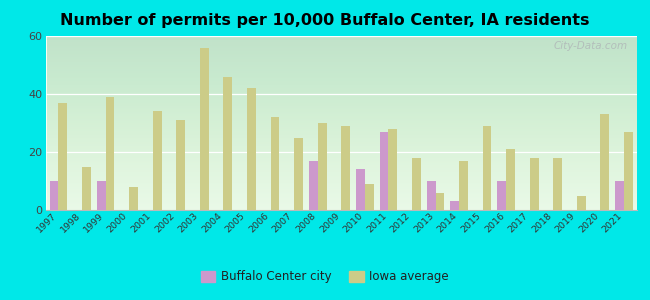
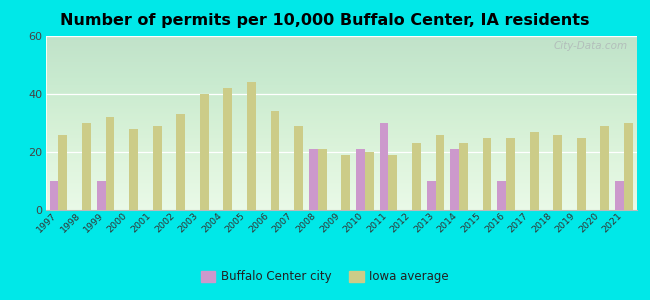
Iowa average/1997: 37 -> 26
Iowa average/1998: 15 -> 30
Iowa average/1999: 39 -> 32
Iowa average/2000: 8 -> 28
Iowa average/2001: 34 -> 29
Iowa average/2002: 31 -> 33
Iowa average/2003: 56 -> 40
Iowa average/2004: 46 -> 42
Iowa average/2005: 42 -> 44
Iowa average/2006: 32 -> 34
Iowa average/2007: 25 -> 29
Buffalo Center city/2008: 17 -> 21
Iowa average/2008: 30 -> 21
Iowa average/2009: 29 -> 19
Buffalo Center city/2010: 14 -> 21
Iowa average/2010: 9 -> 20
Buffalo Center city/2011: 27 -> 30
Iowa average/2011: 28 -> 19
Iowa average/2012: 18 -> 23
Iowa average/2013: 6 -> 26
Buffalo Center city/2014: 3 -> 21
Iowa average/2014: 17 -> 23
Iowa average/2015: 29 -> 25
Iowa average/2016: 21 -> 25
Iowa average/2017: 18 -> 27
Iowa average/2018: 18 -> 26
Iowa average/2019: 5 -> 25
Iowa average/2020: 33 -> 29
Iowa average/2021: 27 -> 30
